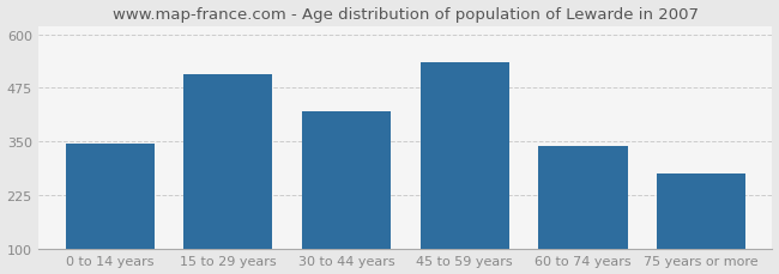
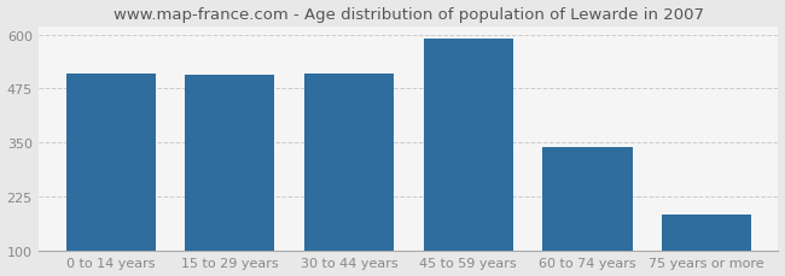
0 to 14 years: 345 -> 510
30 to 44 years: 420 -> 511
45 to 59 years: 535 -> 591
75 years or more: 275 -> 183
